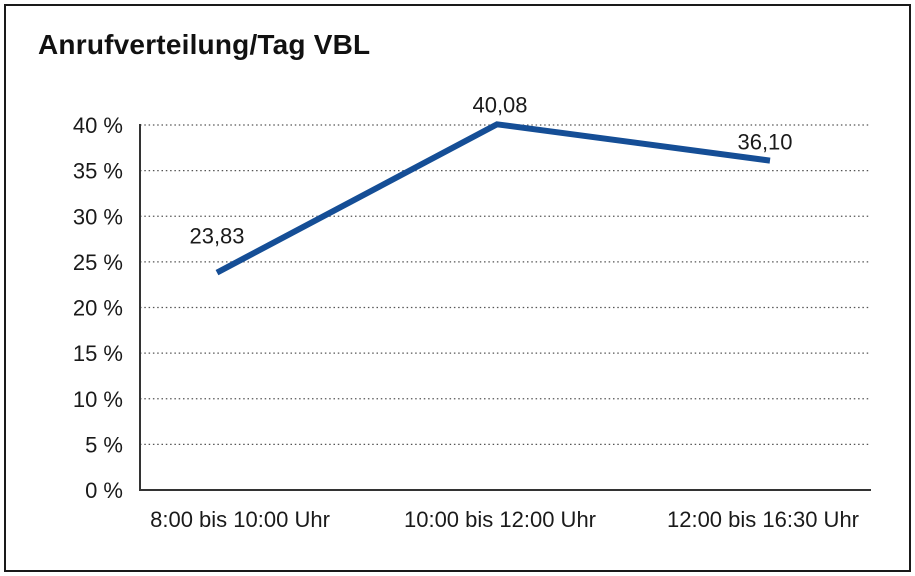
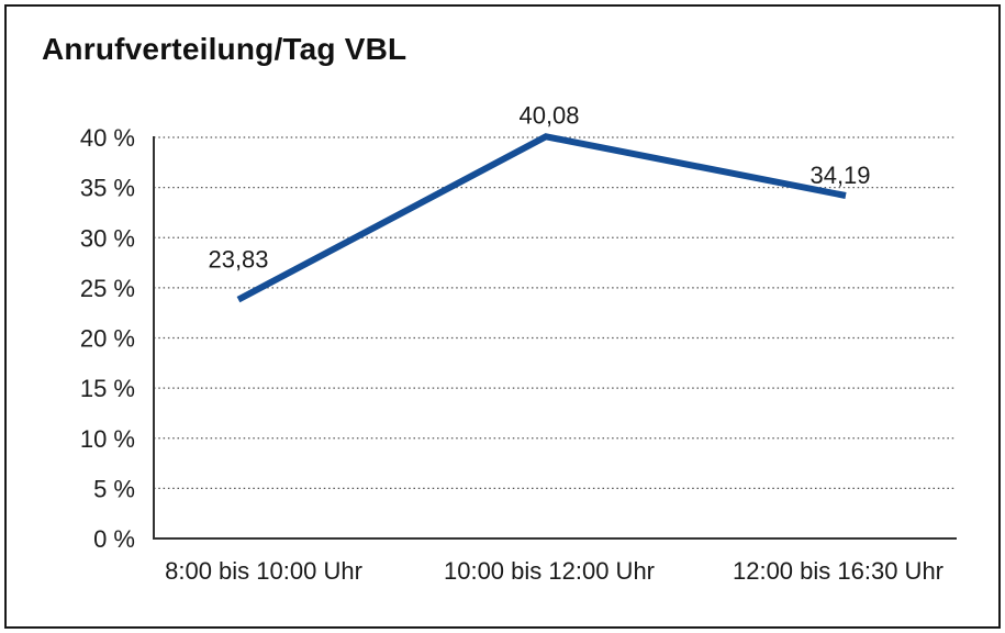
12:00 bis 16:30 Uhr: 36,10 -> 34,19
